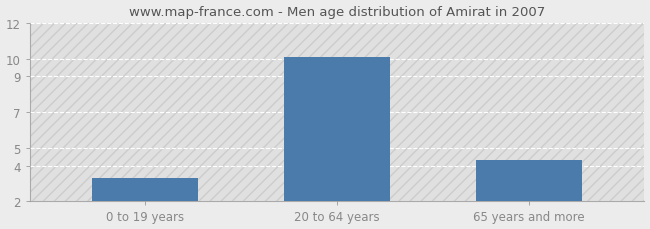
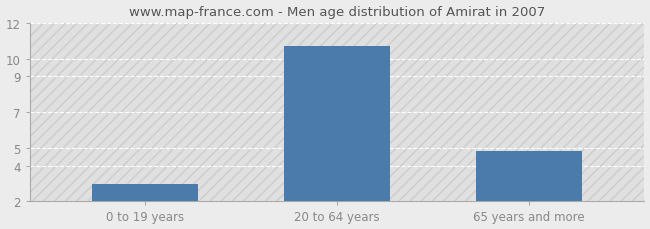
0 to 19 years: 3.3 -> 3.0
20 to 64 years: 10.1 -> 10.7
65 years and more: 4.3 -> 4.8
